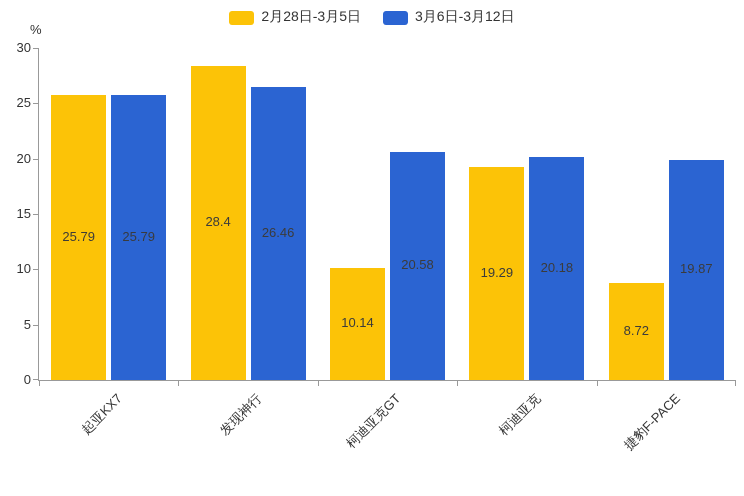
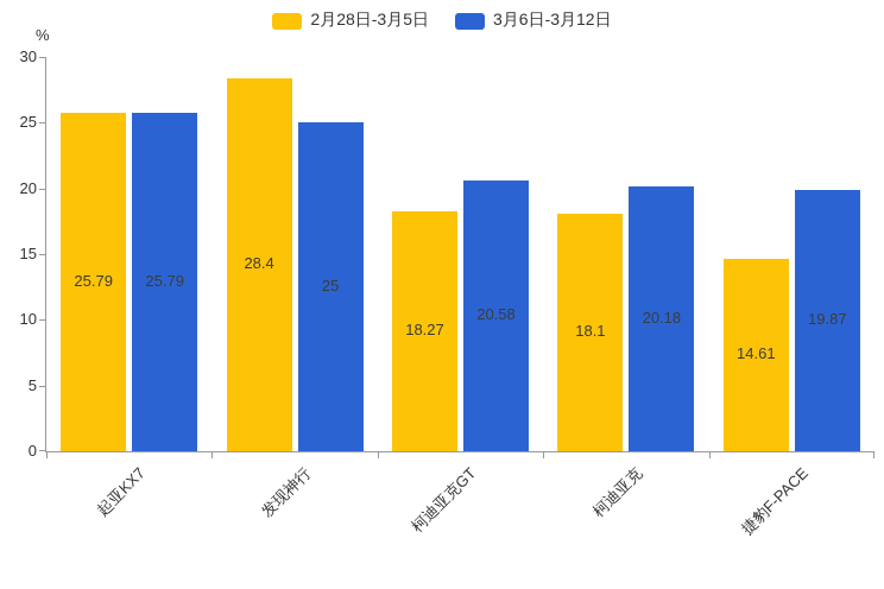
3月6日-3月12日/发现神行: 26.46 -> 25
2月28日-3月5日/柯迪亚克GT: 10.14 -> 18.27
2月28日-3月5日/柯迪亚克: 19.29 -> 18.1
2月28日-3月5日/捷豹F-PACE: 8.72 -> 14.61
